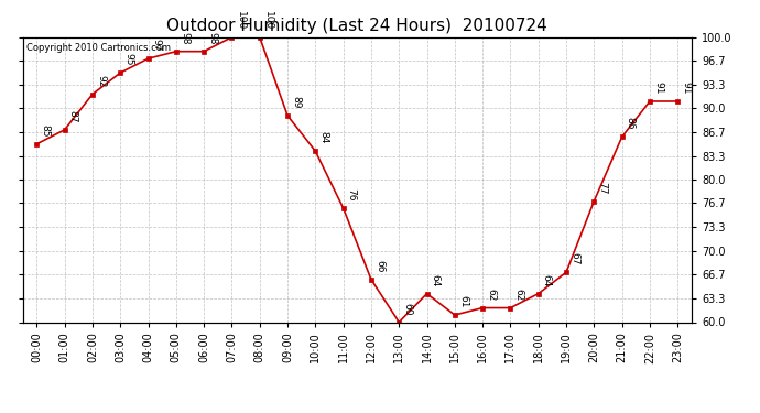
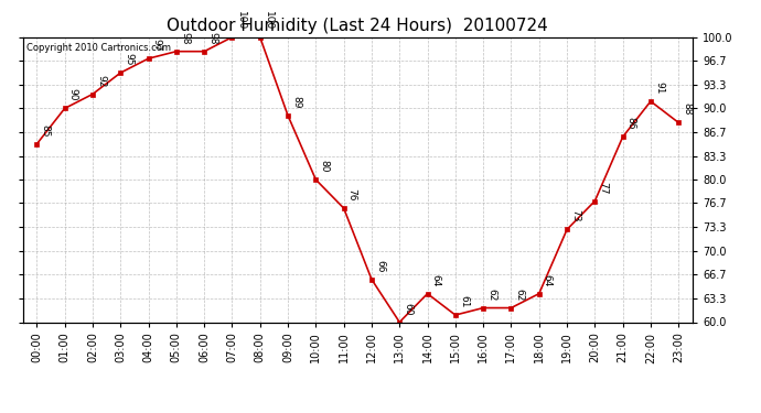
01:00: 87 -> 90
10:00: 84 -> 80
19:00: 67 -> 73
23:00: 91 -> 88
